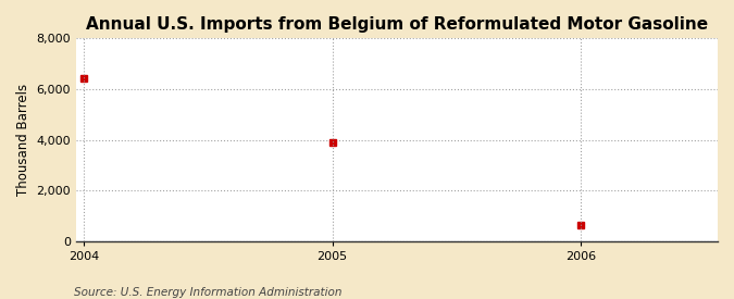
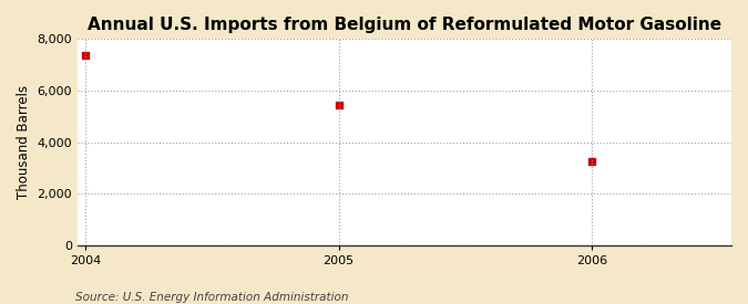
2004: 6,430 -> 7,350
2005: 3,910 -> 5,450
2006: 610 -> 3,250
